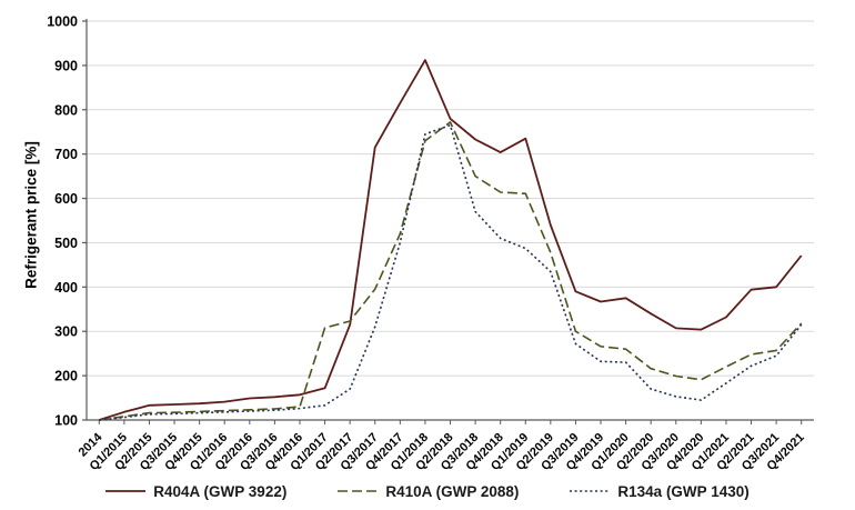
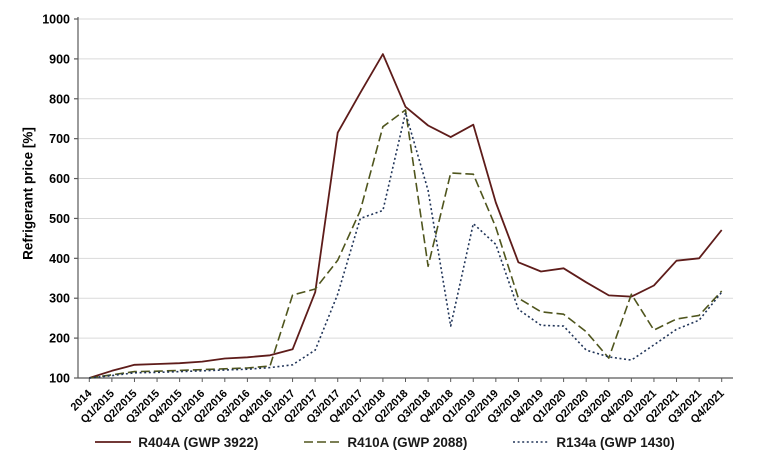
R134a (GWP 1430)/Q1/2018: 740 -> 520
R410A (GWP 2088)/Q3/2018: 650 -> 380
R134a (GWP 1430)/Q4/2018: 510 -> 230
R410A (GWP 2088)/Q3/2020: 200 -> 150
R410A (GWP 2088)/Q4/2020: 190 -> 310
